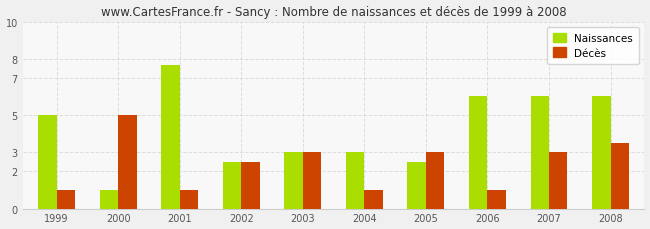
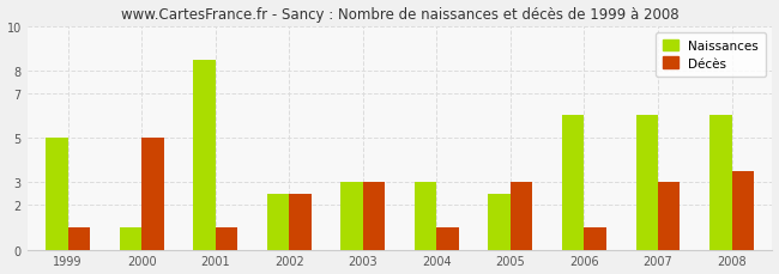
Naissances/2001: 7.7 -> 8.5
